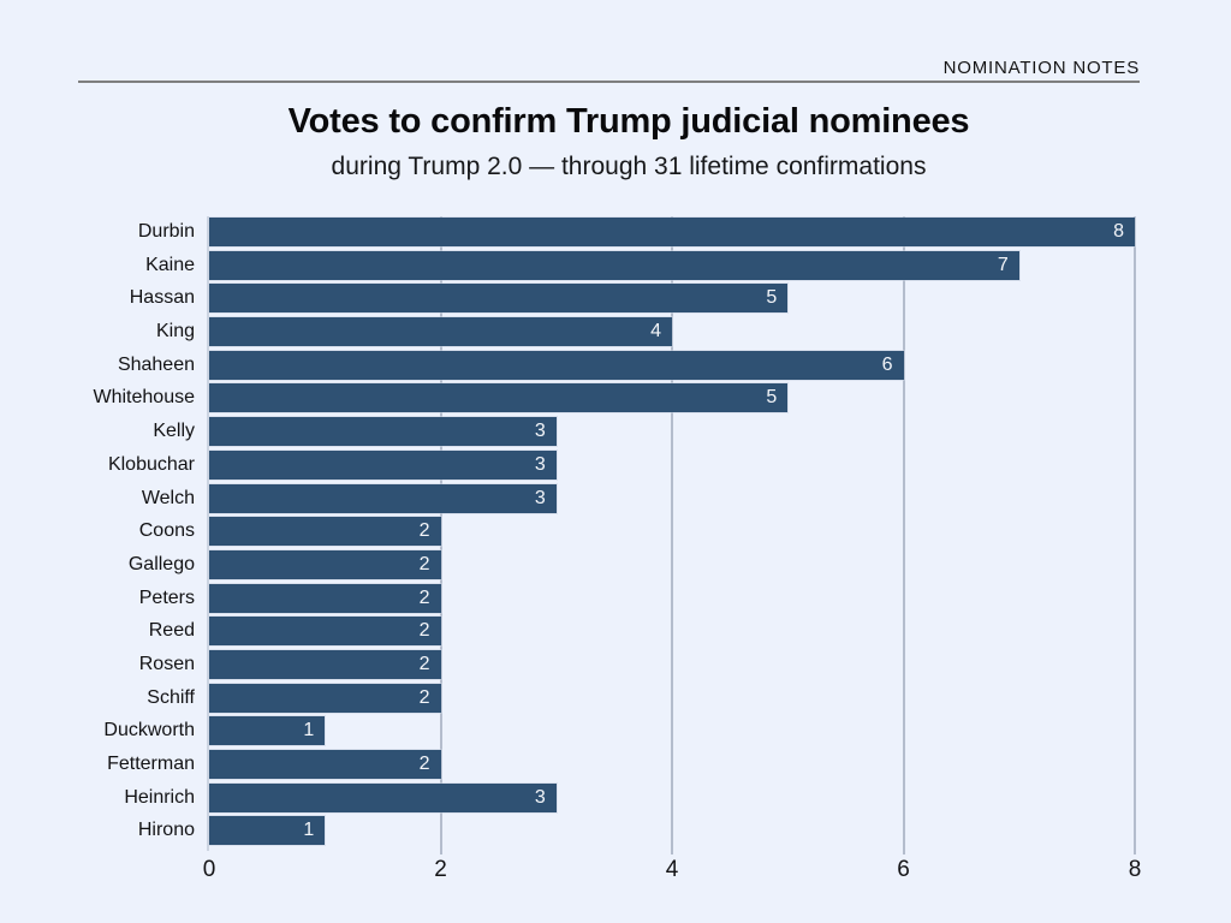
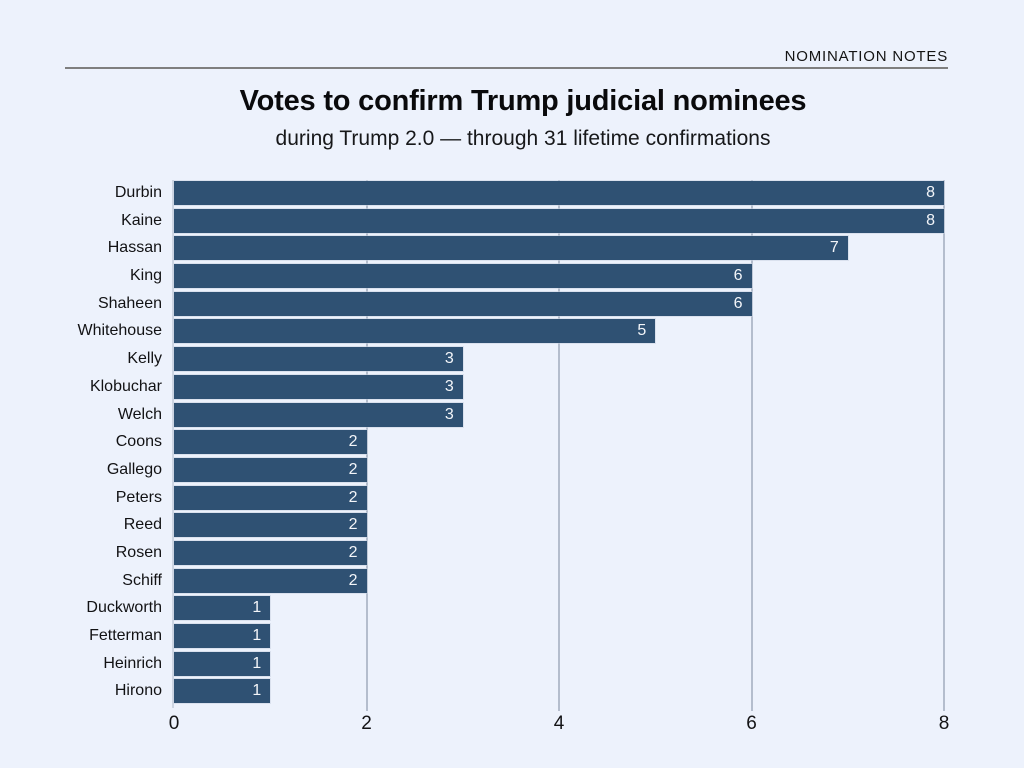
Kaine: 7 -> 8
Hassan: 5 -> 7
King: 4 -> 6
Fetterman: 2 -> 1
Heinrich: 3 -> 1
